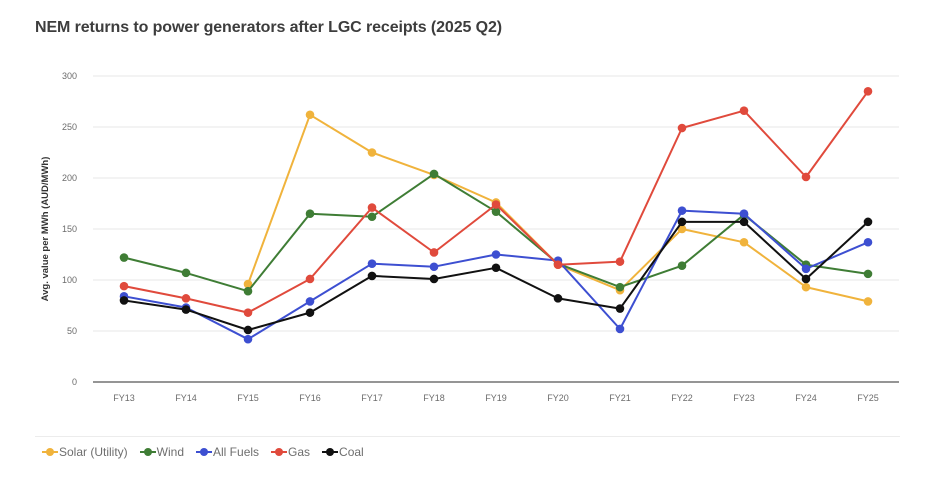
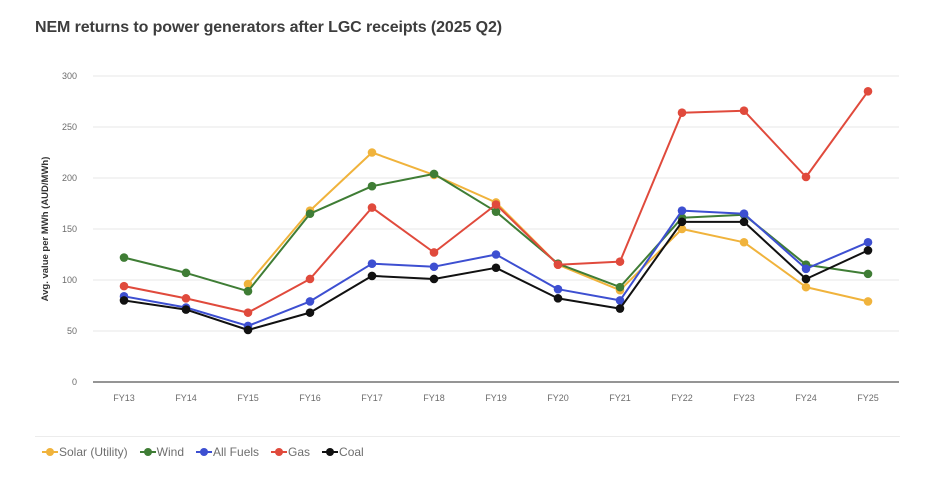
All Fuels/FY15: 42 -> 55
Solar (Utility)/FY16: 262 -> 168
Wind/FY17: 162 -> 192
All Fuels/FY20: 119 -> 91
All Fuels/FY21: 52 -> 80
Wind/FY22: 114 -> 161
Gas/FY22: 249 -> 264
Coal/FY25: 157 -> 129
